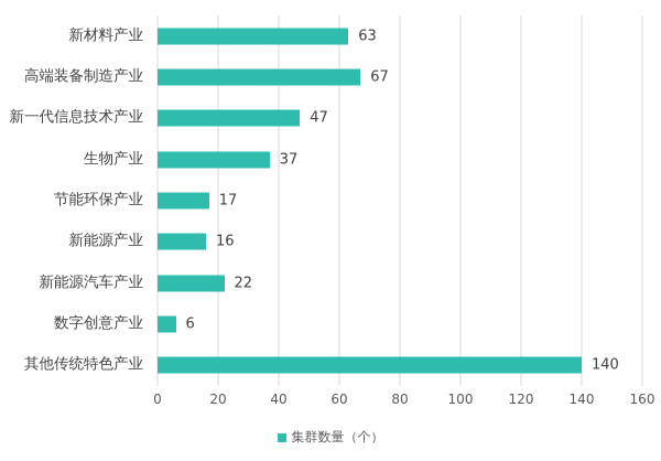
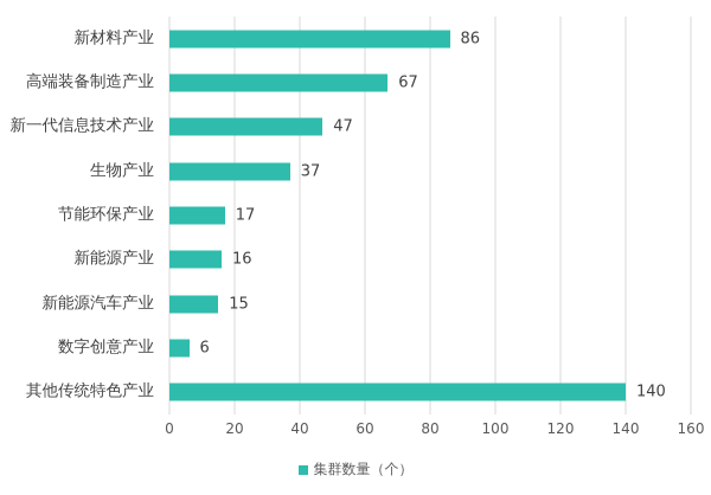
新材料产业: 63 -> 86
新能源汽车产业: 22 -> 15
